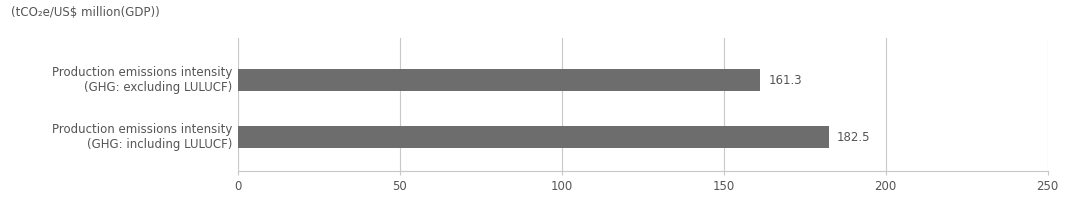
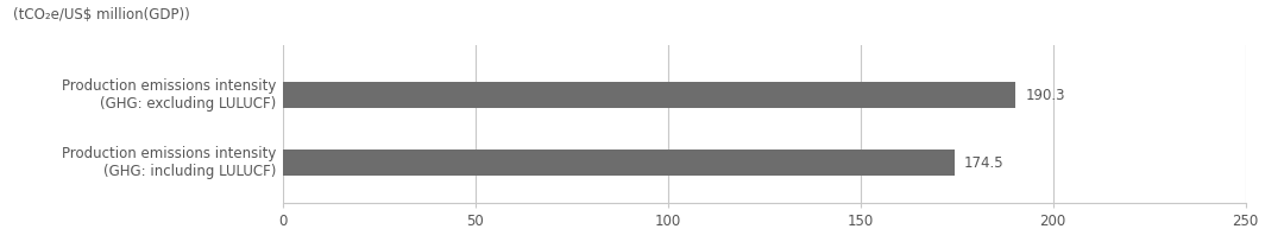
Production emissions intensity (GHG: excluding LULUCF): 161.3 -> 190.3
Production emissions intensity (GHG: including LULUCF): 182.5 -> 174.5
